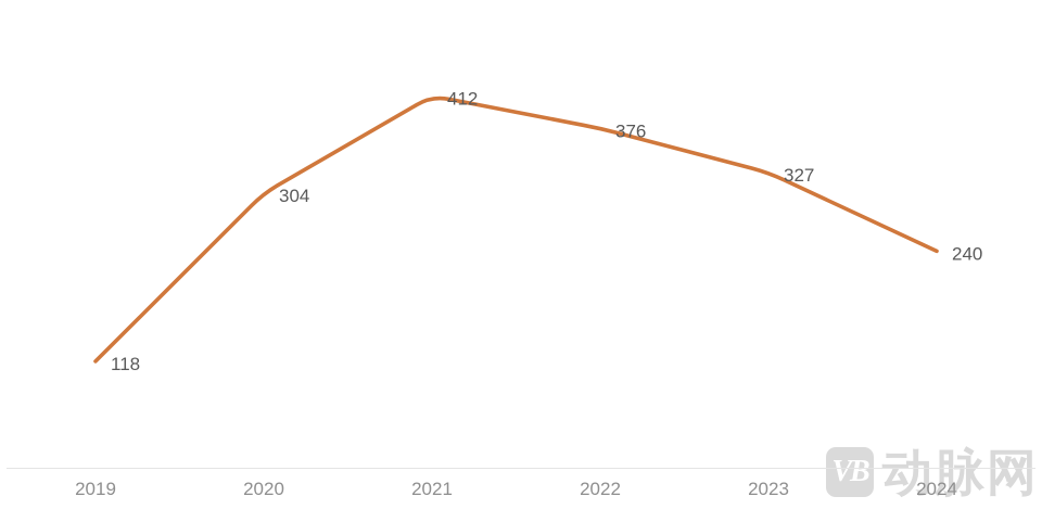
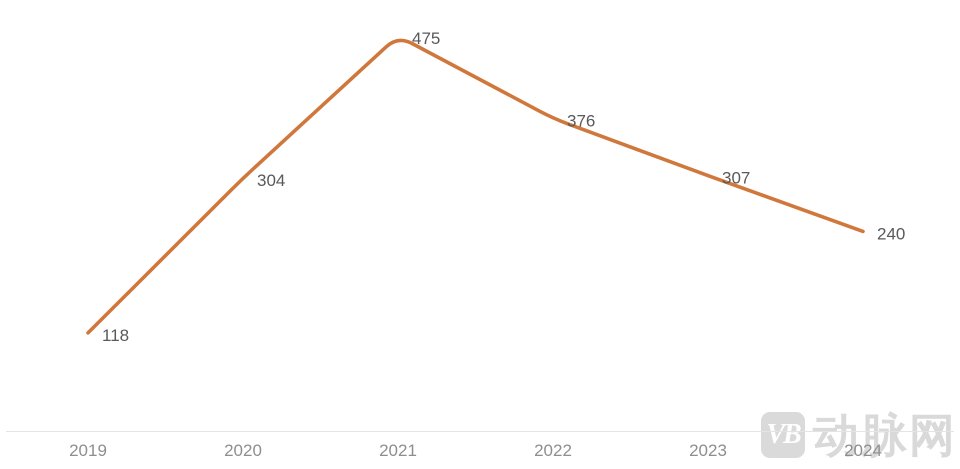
2021: 412 -> 475
2023: 327 -> 307
